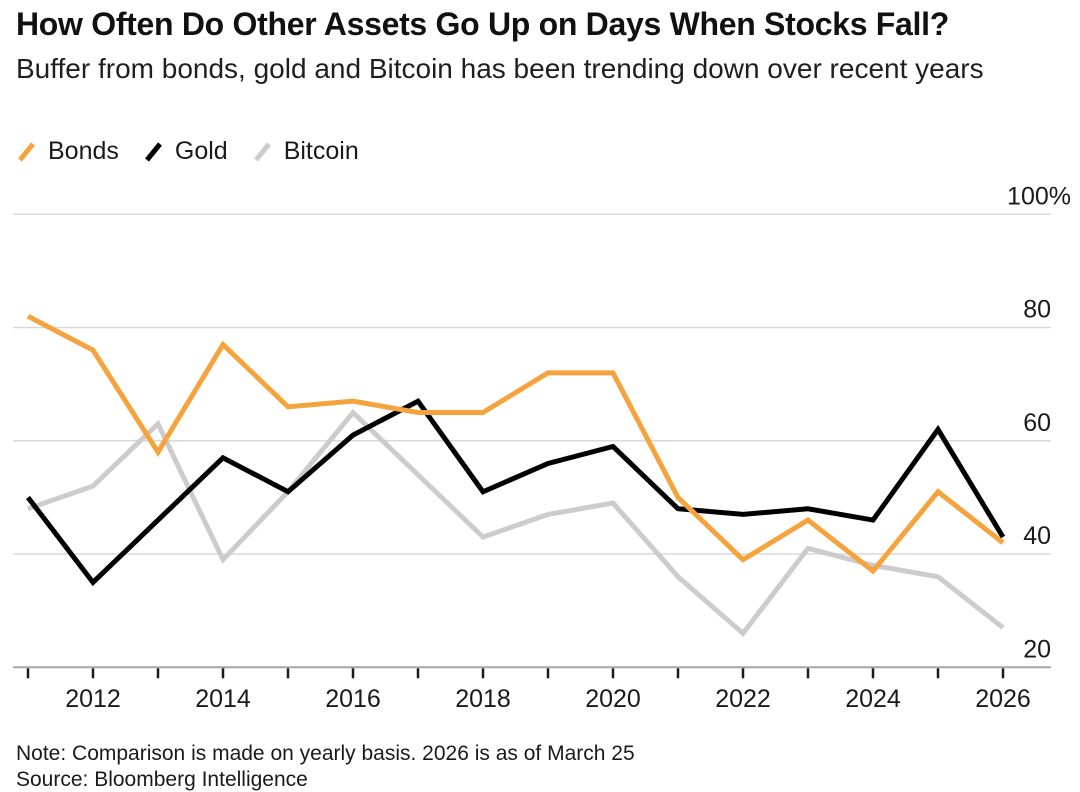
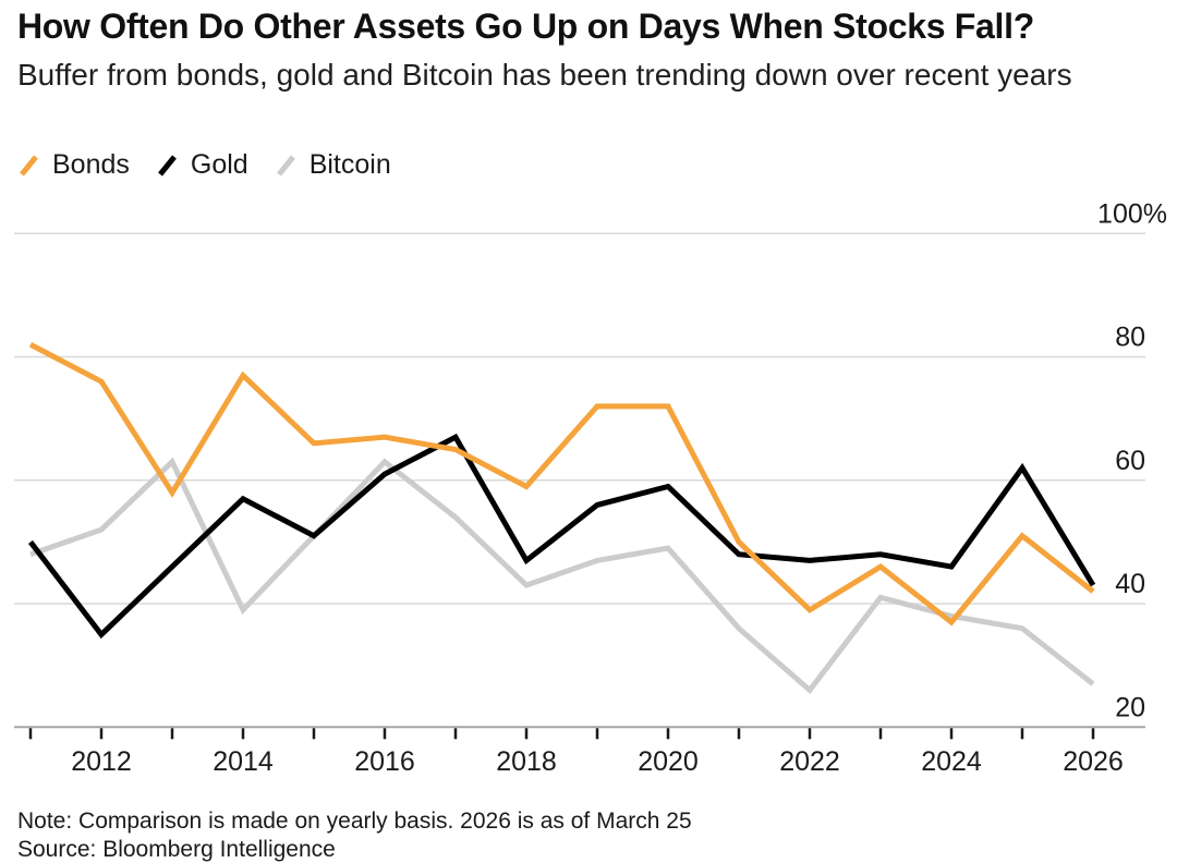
Bitcoin/2016: 65 -> 63
Bonds/2018: 65 -> 59
Gold/2018: 51 -> 47
